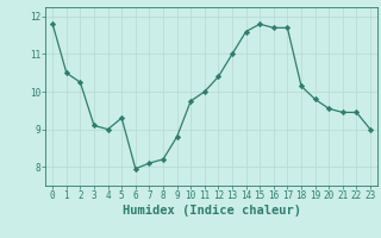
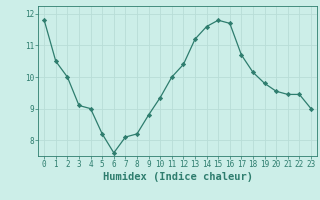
2: 10.25 -> 10.00
5: 9.30 -> 8.20
6: 7.95 -> 7.60
10: 9.75 -> 9.35
13: 11.00 -> 11.20
17: 11.70 -> 10.70
